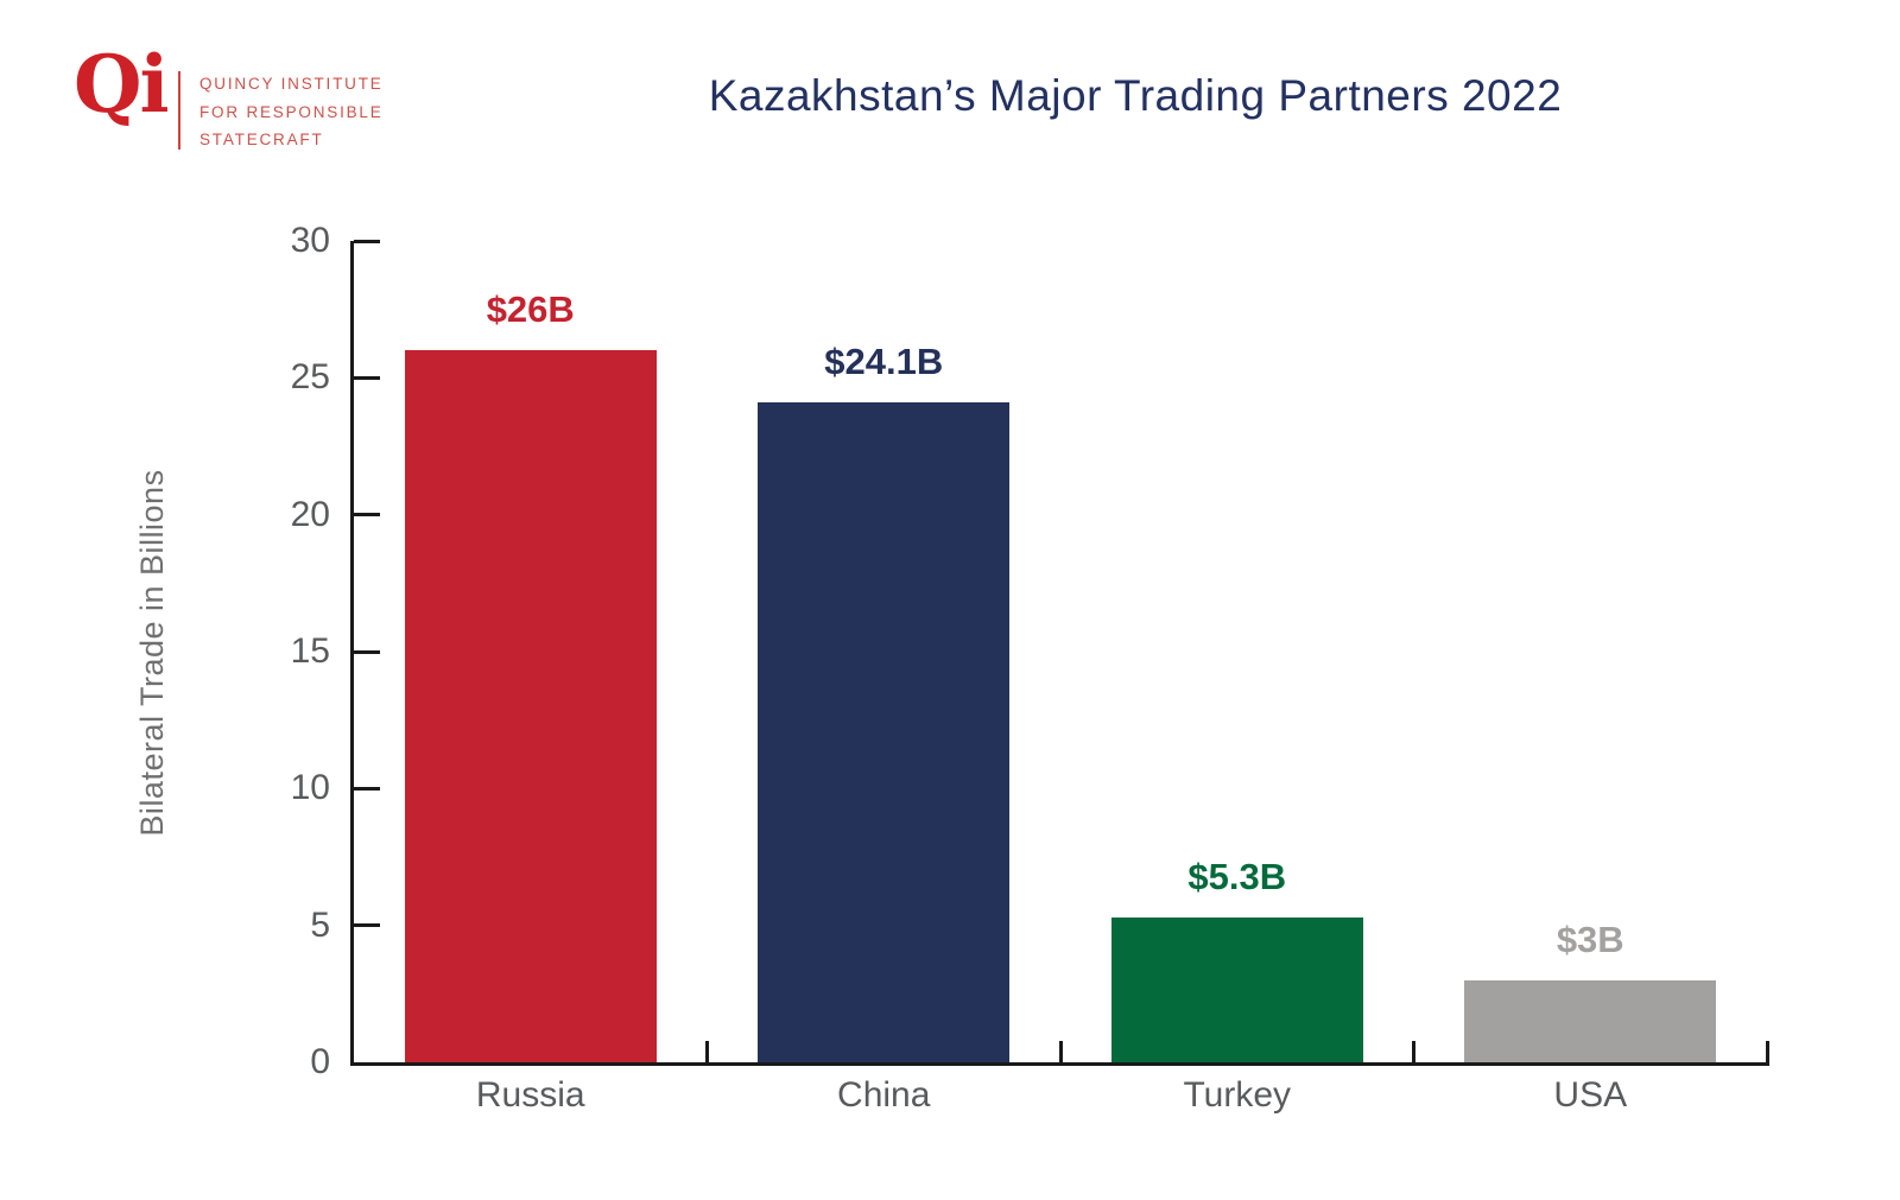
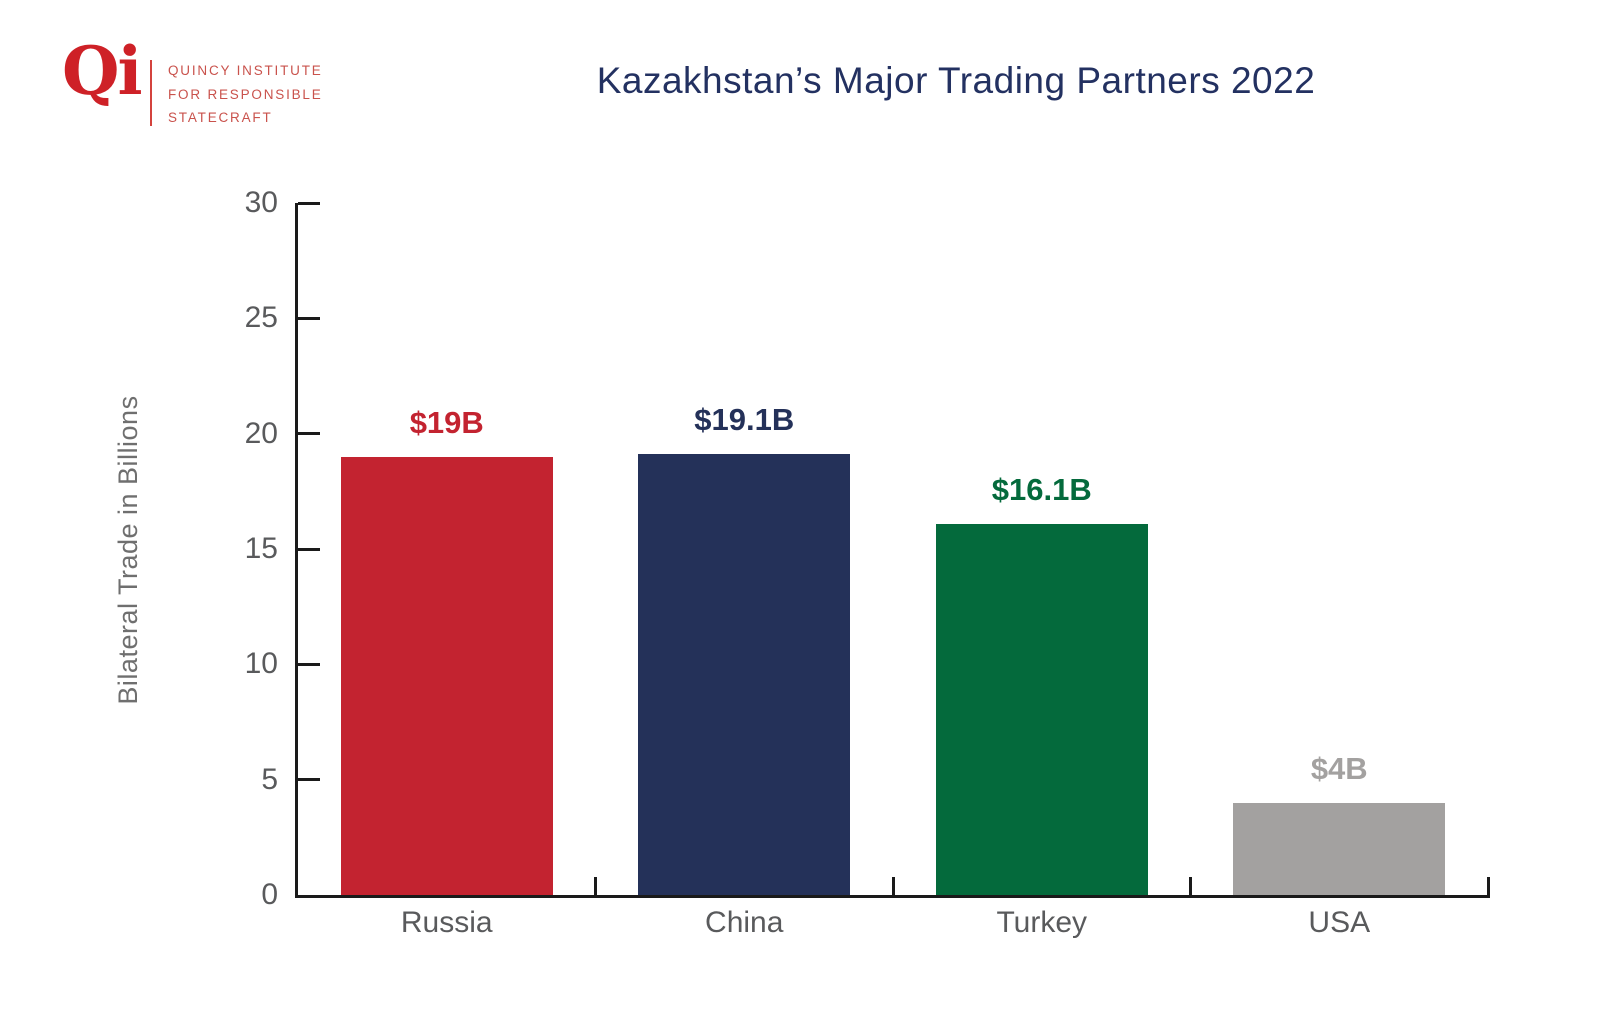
Russia: $26B -> $19B
China: $24.1B -> $19.1B
Turkey: $5.3B -> $16.1B
USA: $3B -> $4B
